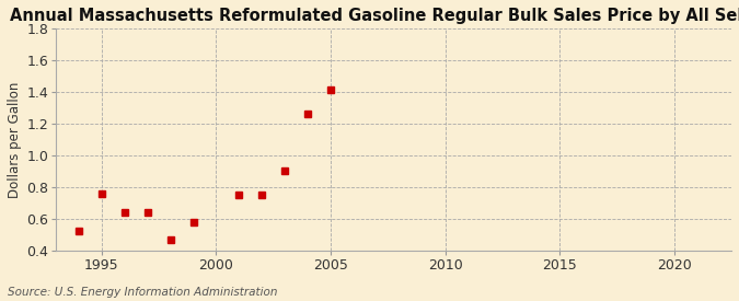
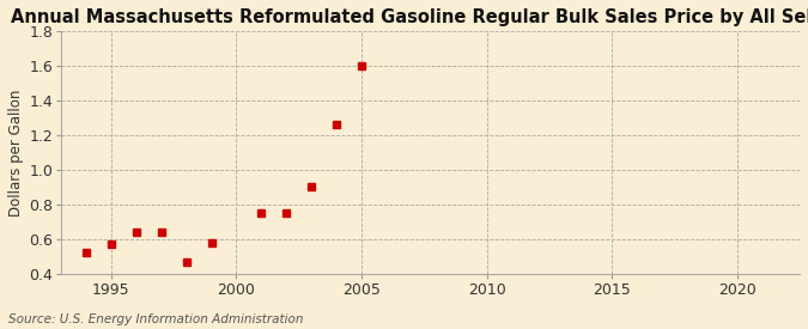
1995: 0.76 -> 0.57
2005: 1.41 -> 1.60
